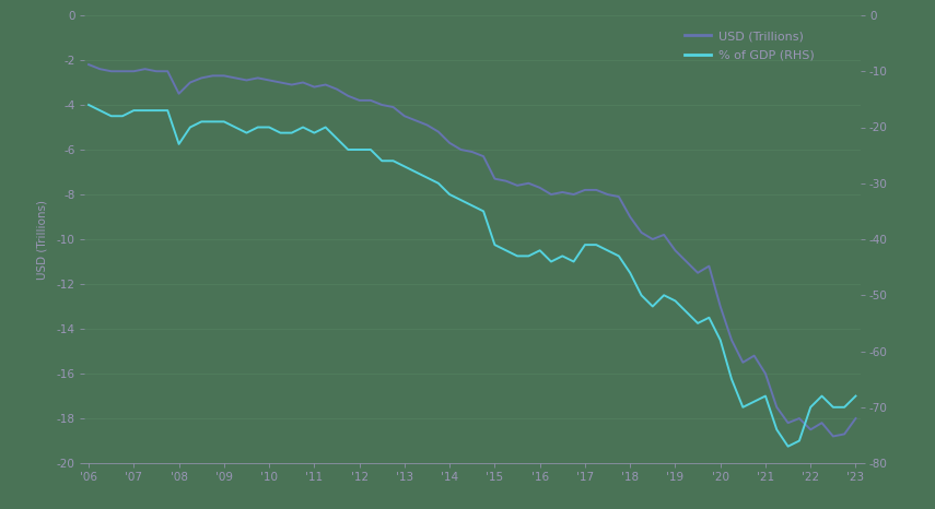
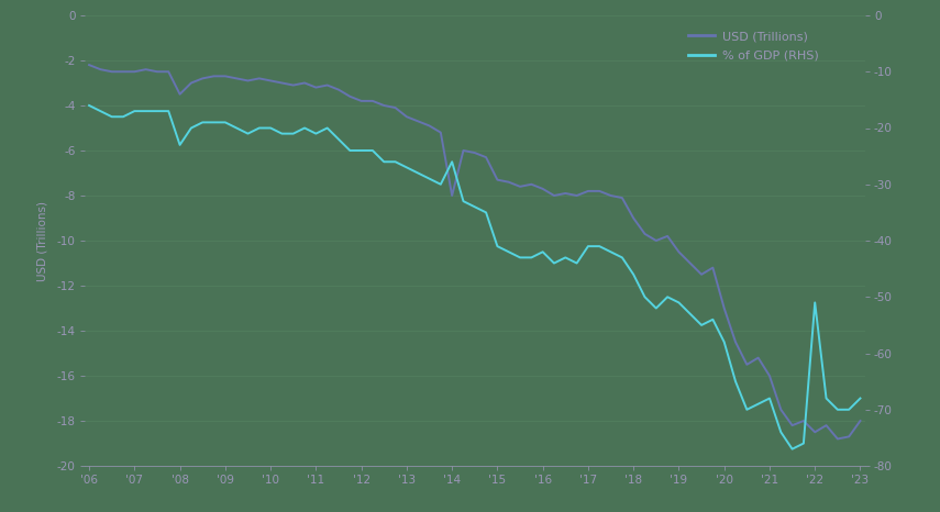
USD (Trillions)/'14: -5.7 -> -8.0
% of GDP (RHS)/'14: -32 -> -26
% of GDP (RHS)/'22: -70 -> -51
